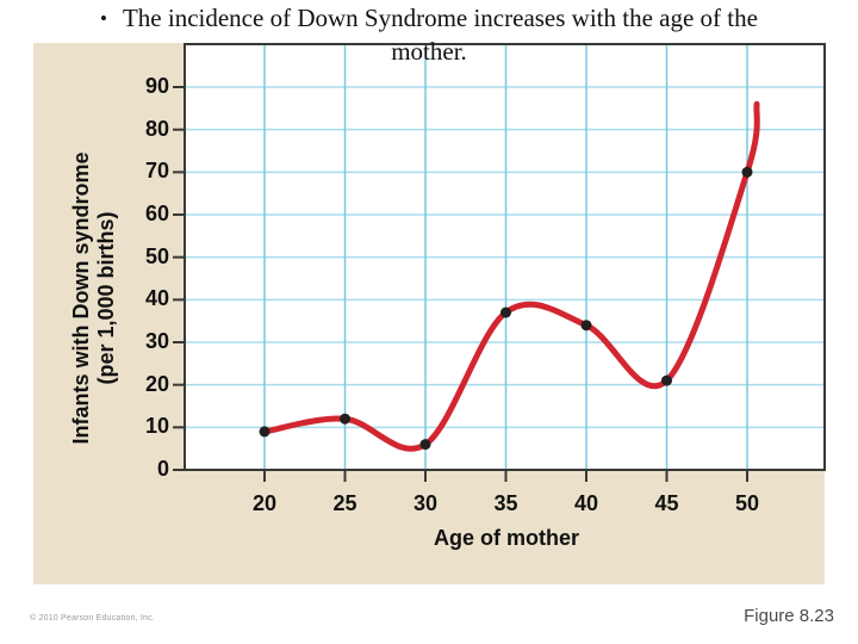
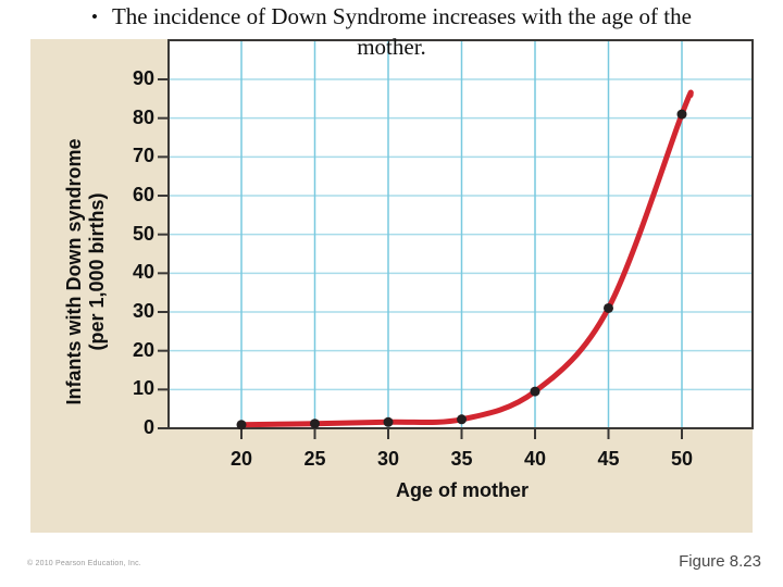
20: 9 -> 1
25: 12 -> 1
30: 6 -> 2
35: 37 -> 2
40: 34 -> 10
45: 21 -> 31
50: 70 -> 81
